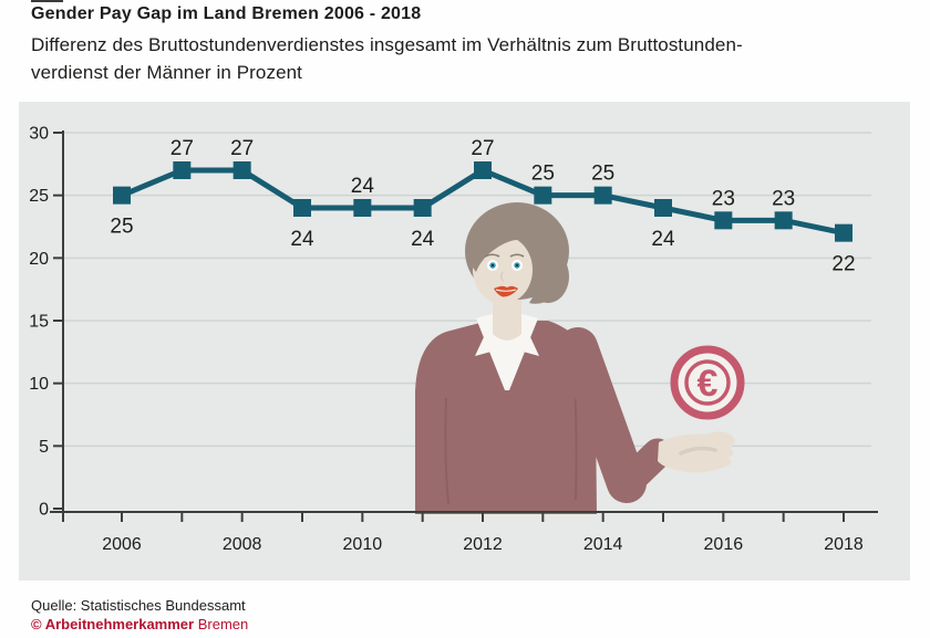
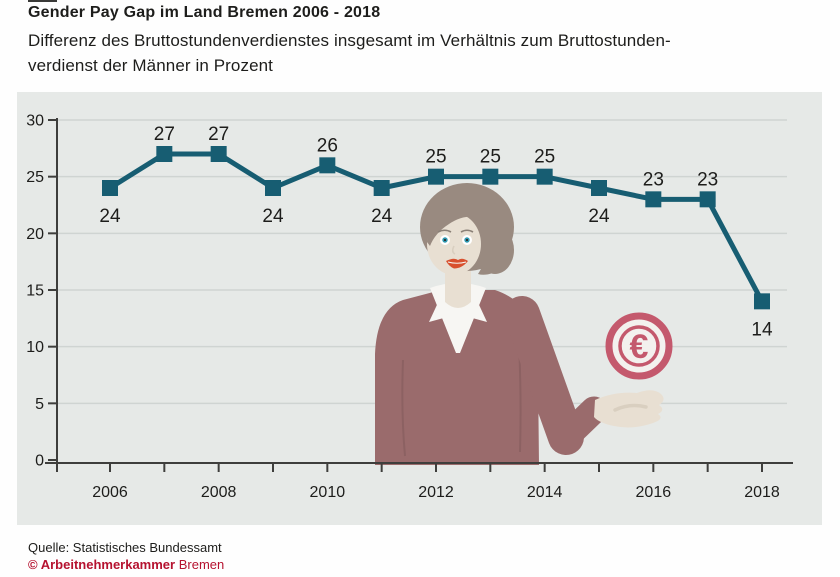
2006: 25 -> 24
2010: 24 -> 26
2012: 27 -> 25
2018: 22 -> 14
